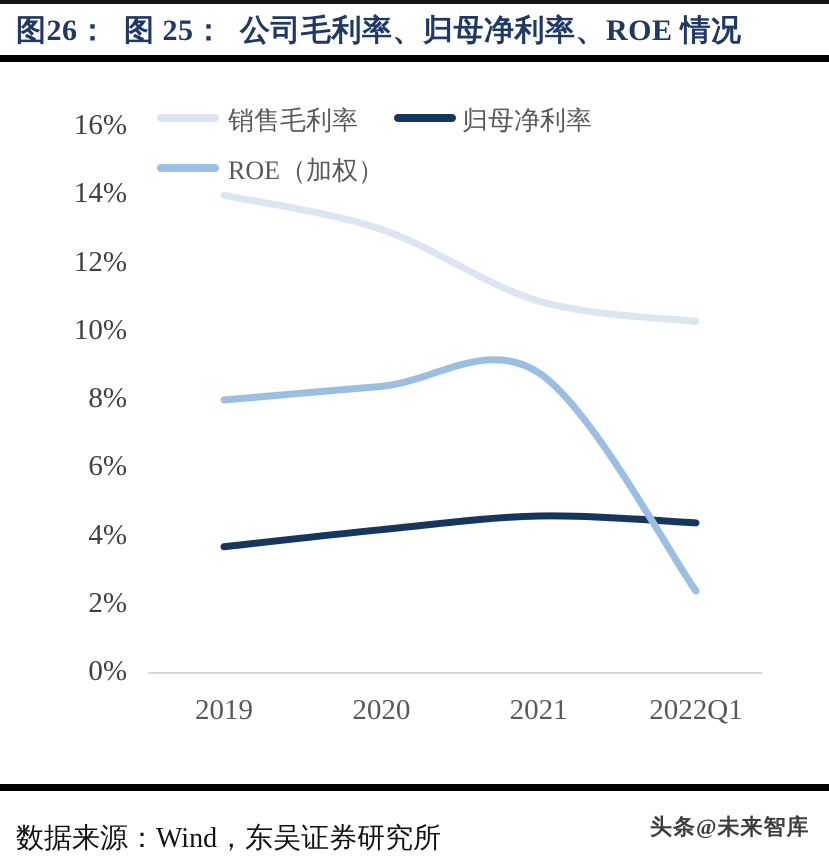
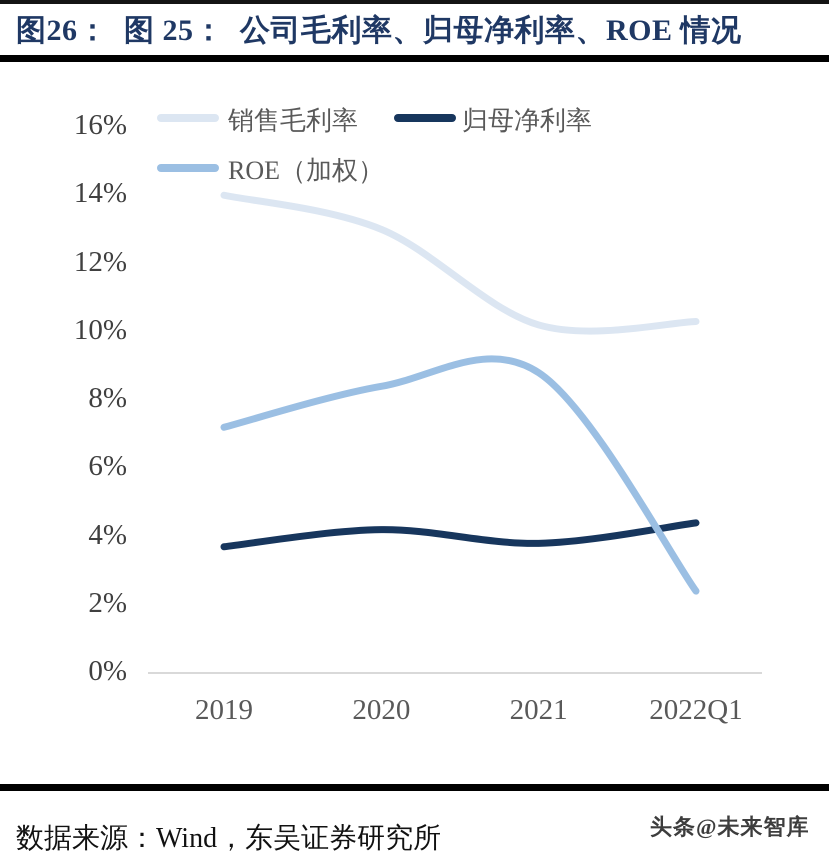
ROE（加权）/2019: 8.0% -> 7.2%
销售毛利率/2021: 10.9% -> 10.2%
归母净利率/2021: 4.6% -> 3.8%
